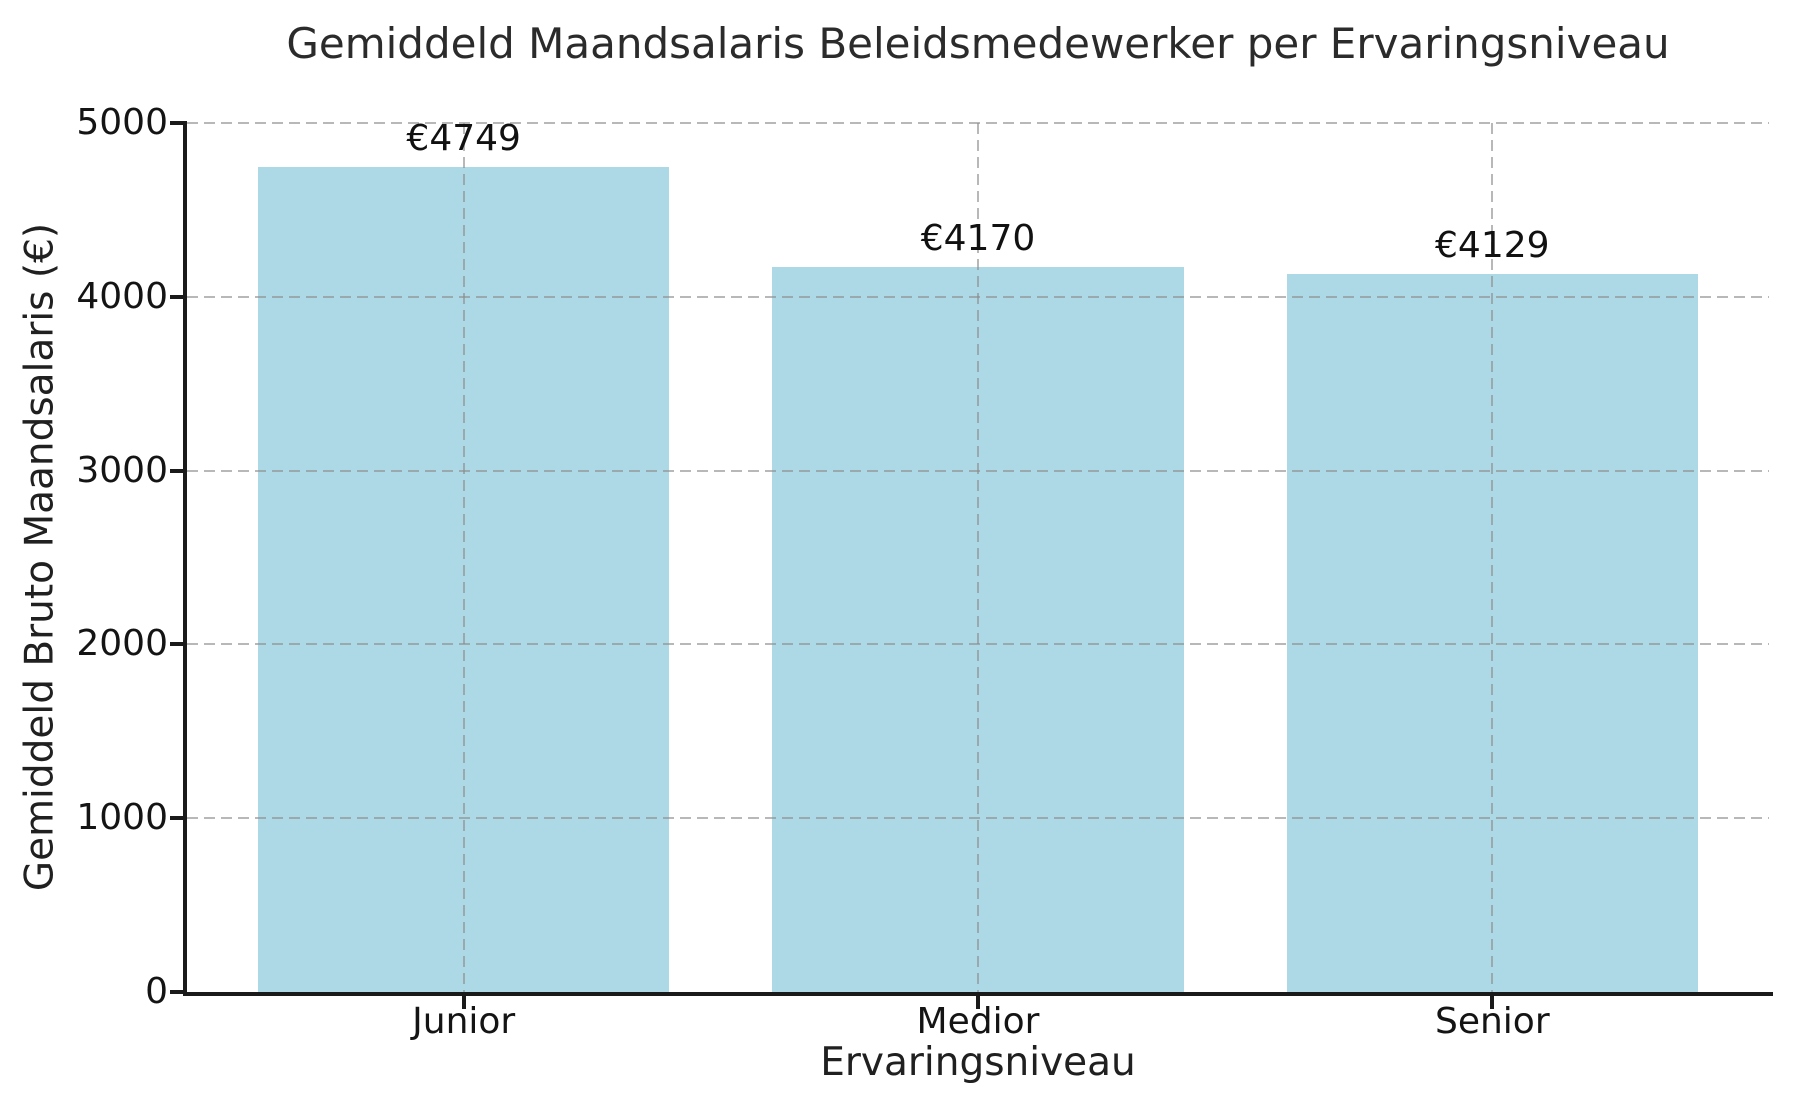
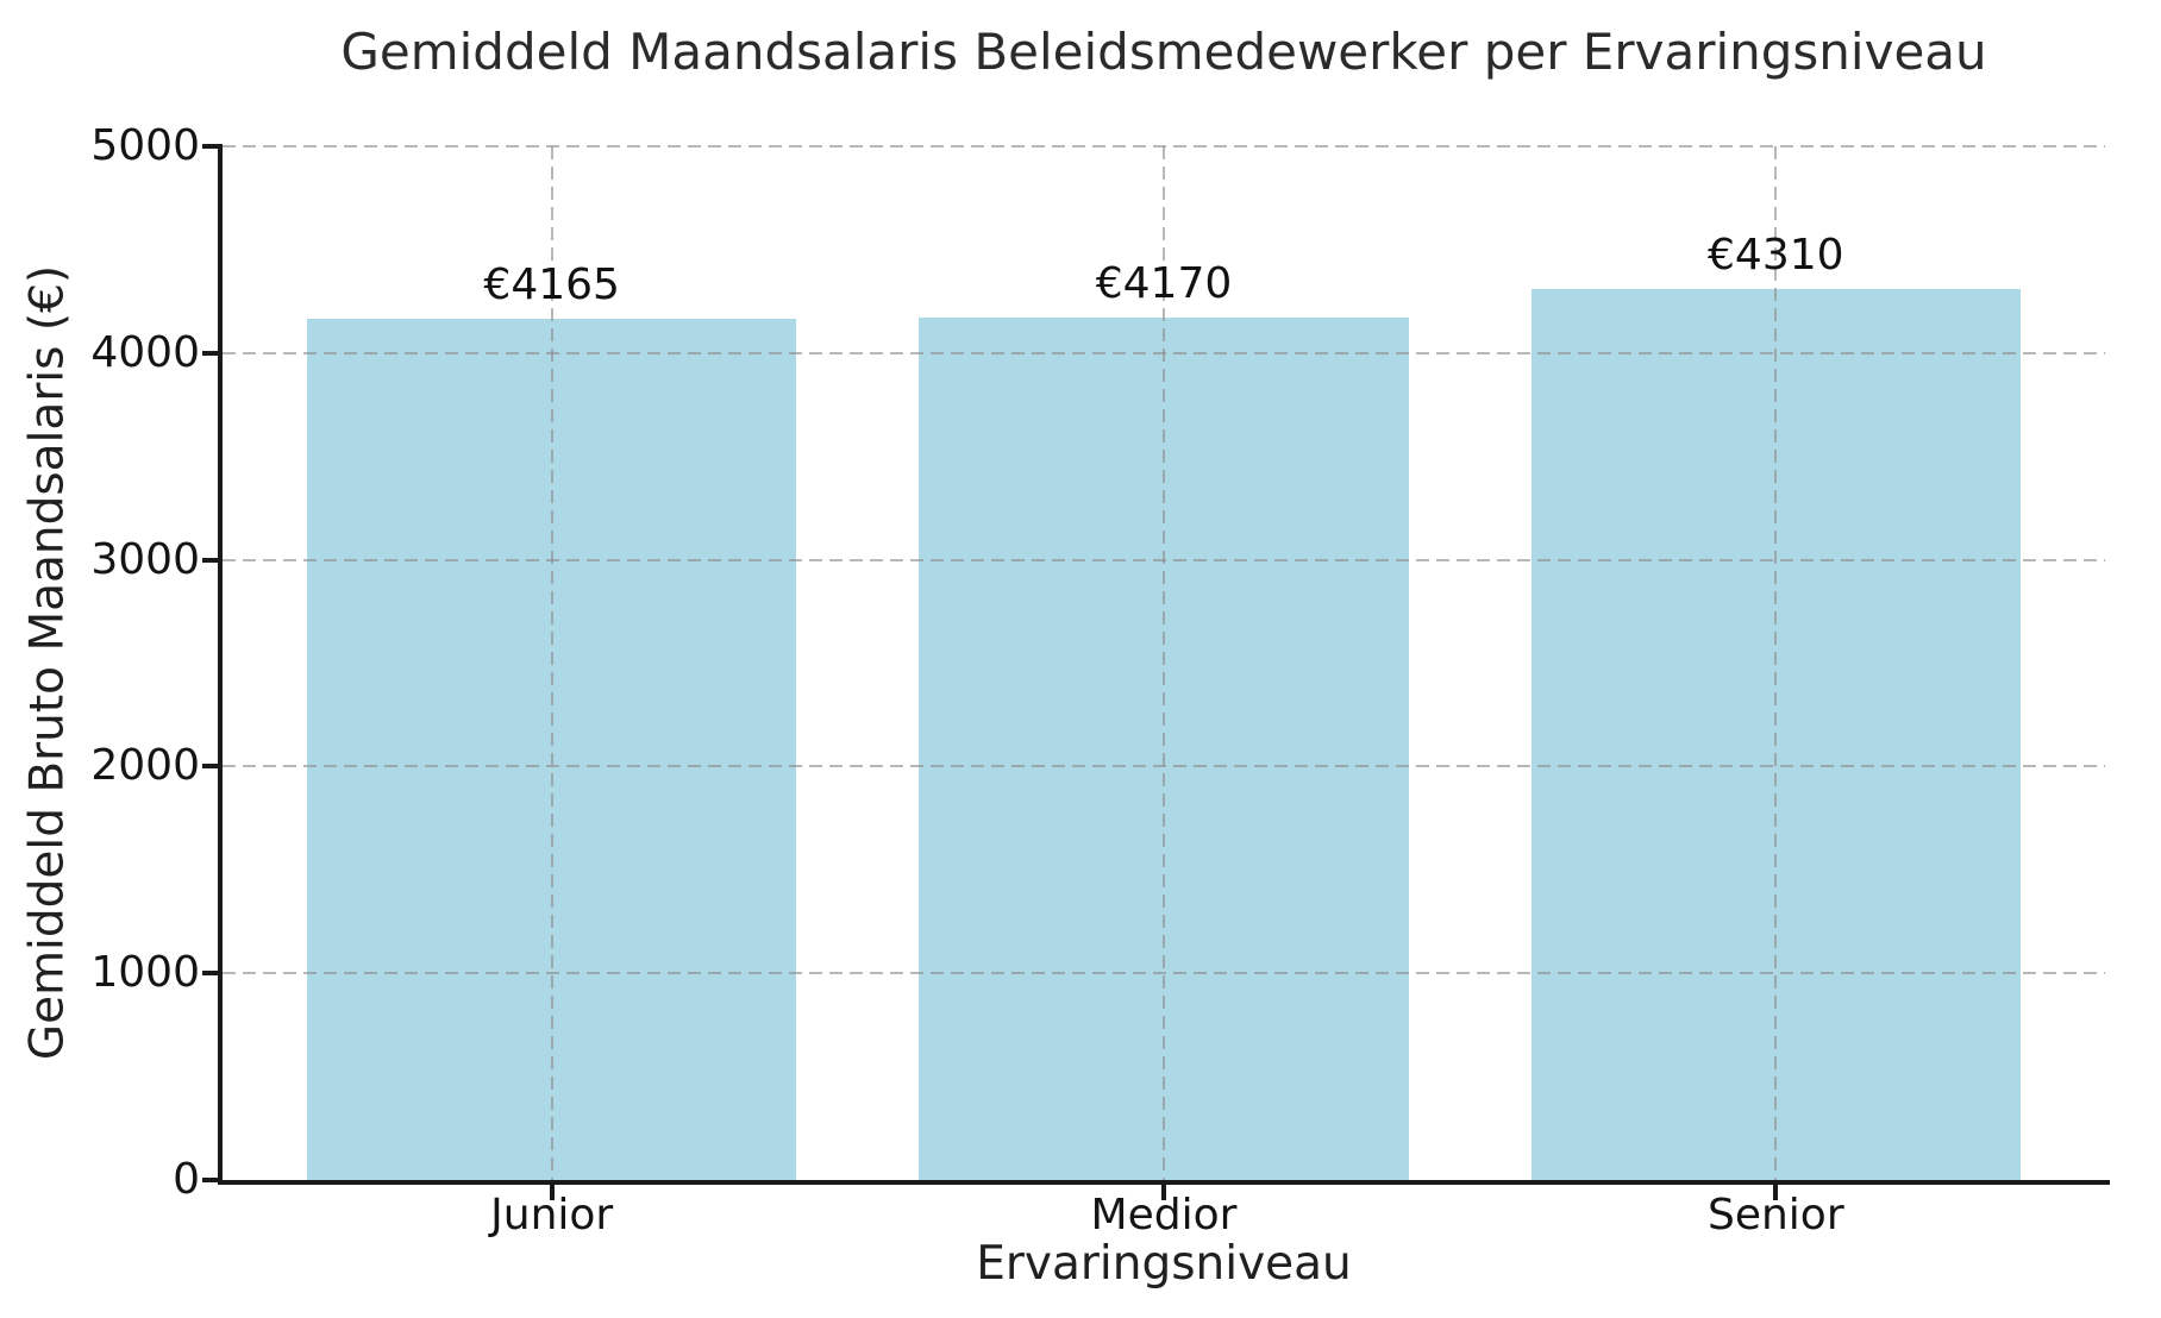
Junior: €4749 -> €4165
Senior: €4129 -> €4310
